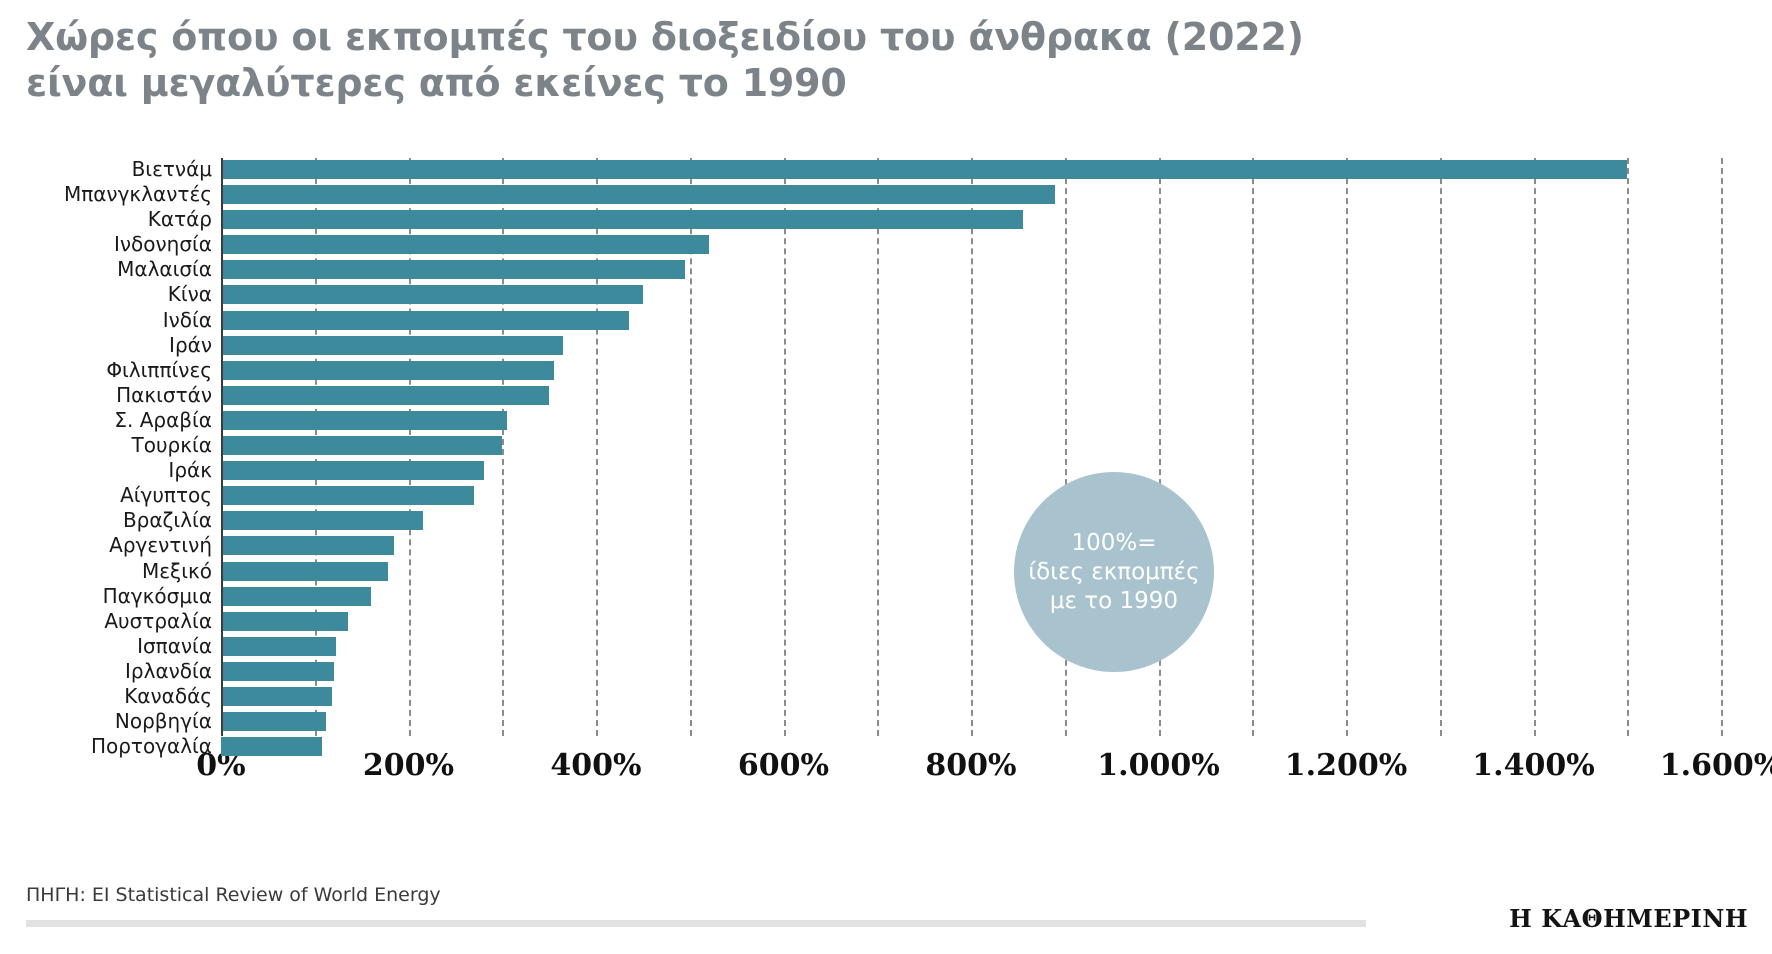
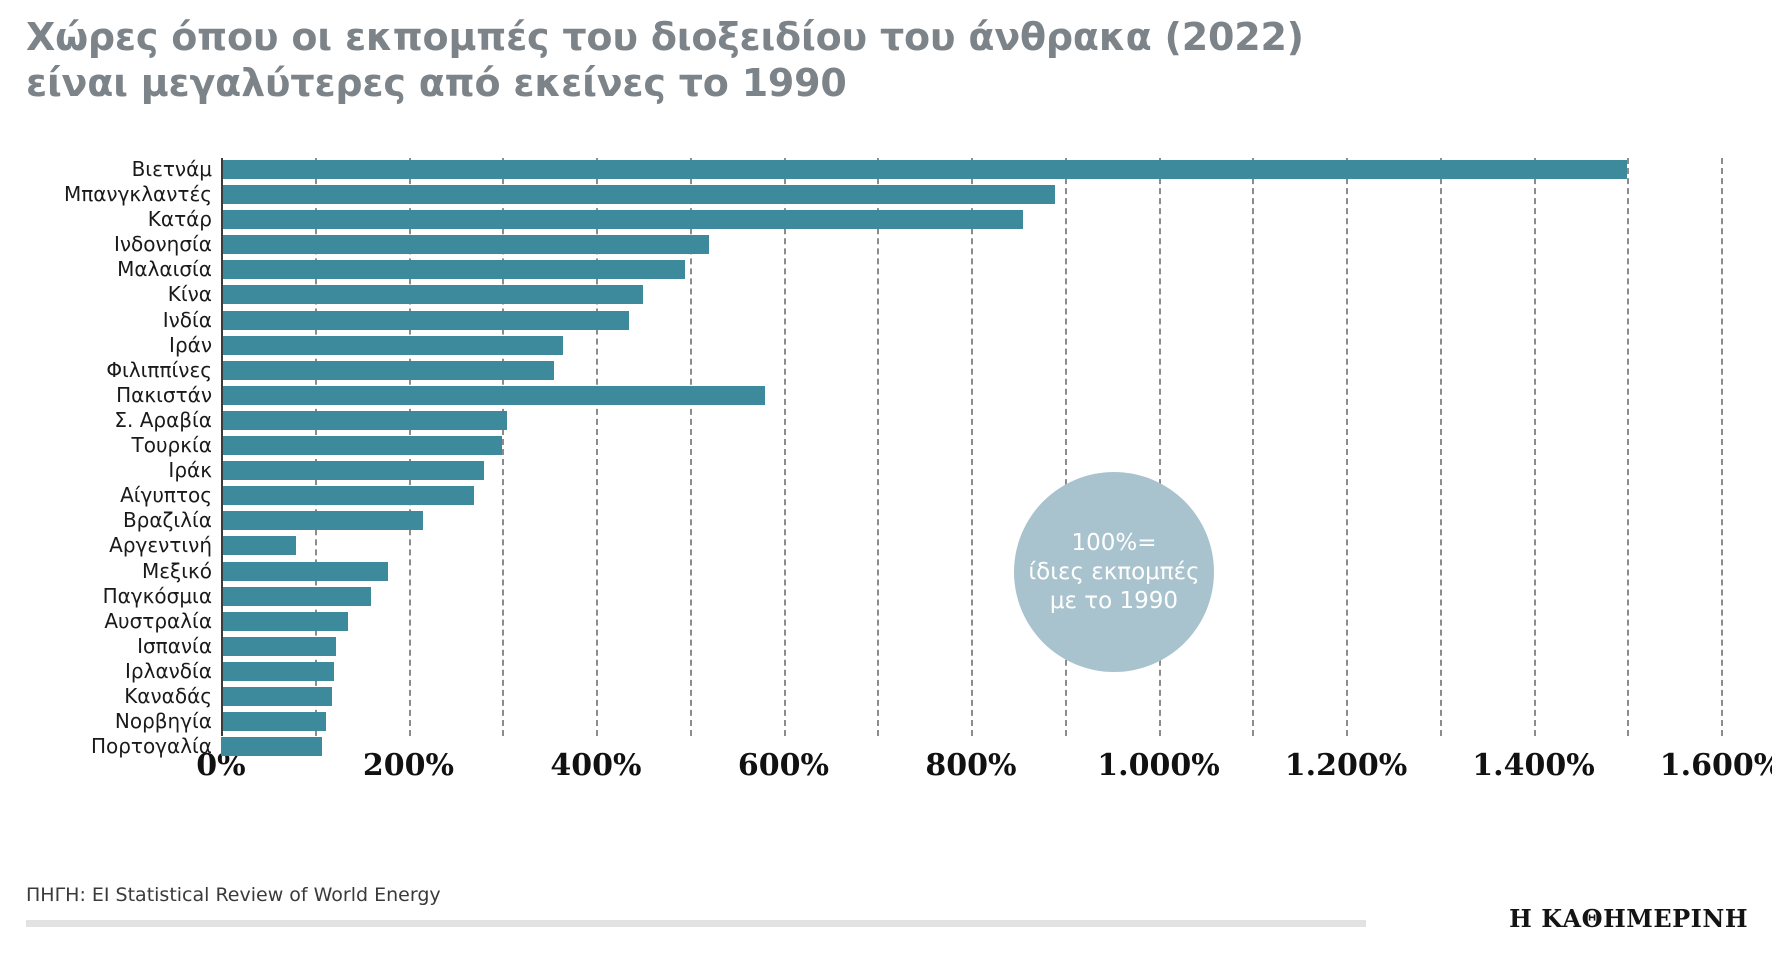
Πακιστάν: 350% -> 580%
Αργεντινή: 180% -> 80%
